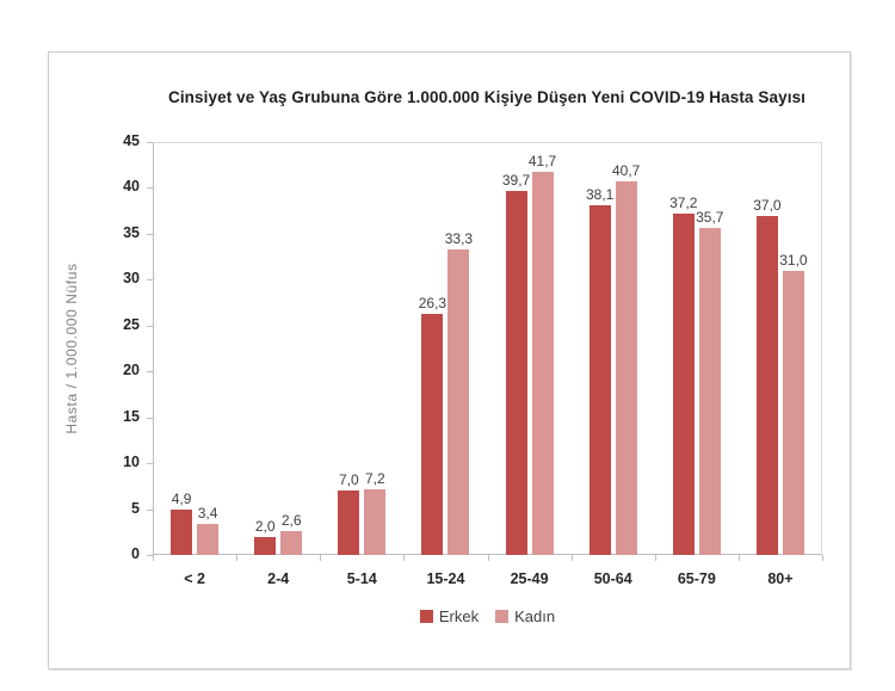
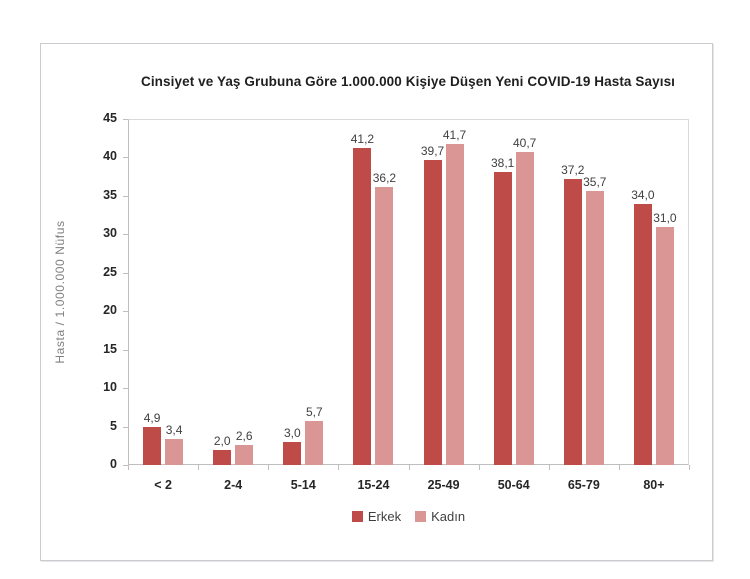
Erkek/5-14: 7,0 -> 3,0
Kadın/5-14: 7,2 -> 5,7
Erkek/15-24: 26,3 -> 41,2
Kadın/15-24: 33,3 -> 36,2
Erkek/80+: 37,0 -> 34,0
